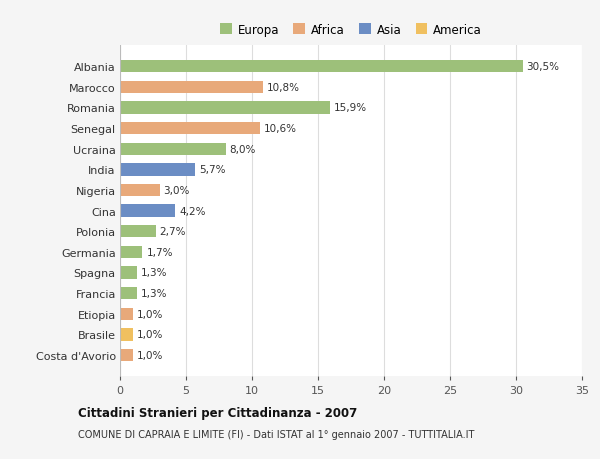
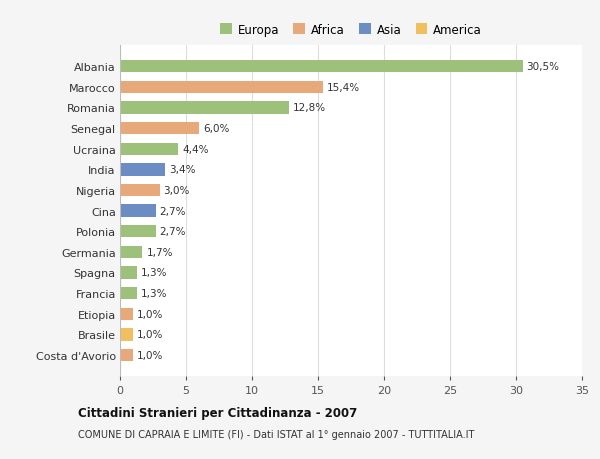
Marocco: 10,8% -> 15,4%
Romania: 15,9% -> 12,8%
Senegal: 10,6% -> 6,0%
Ucraina: 8,0% -> 4,4%
India: 5,7% -> 3,4%
Cina: 4,2% -> 2,7%
